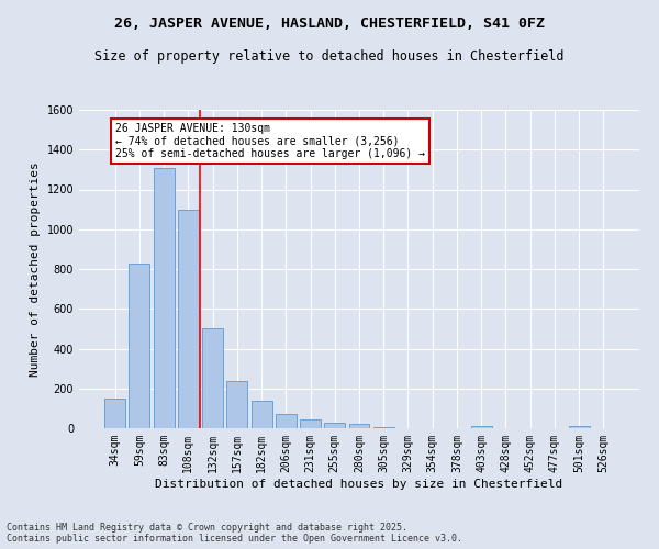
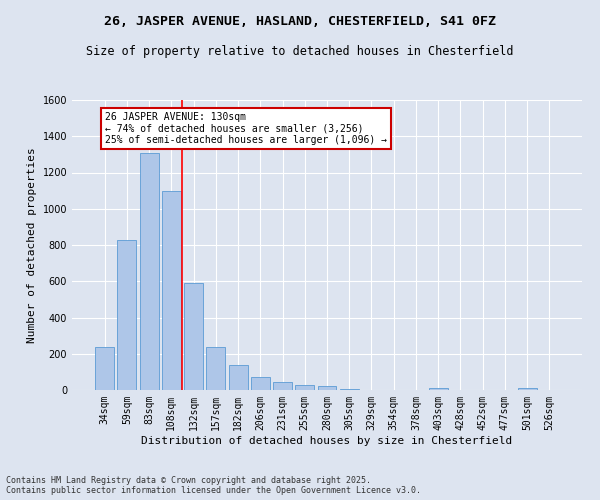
34sqm: 150 -> 240
132sqm: 500 -> 590
